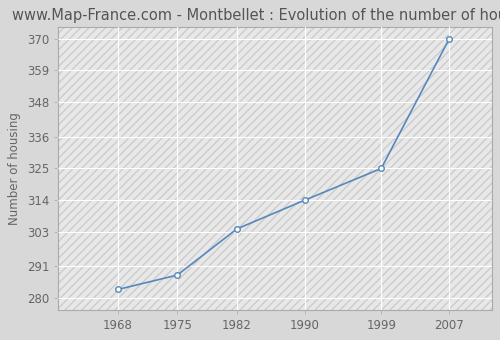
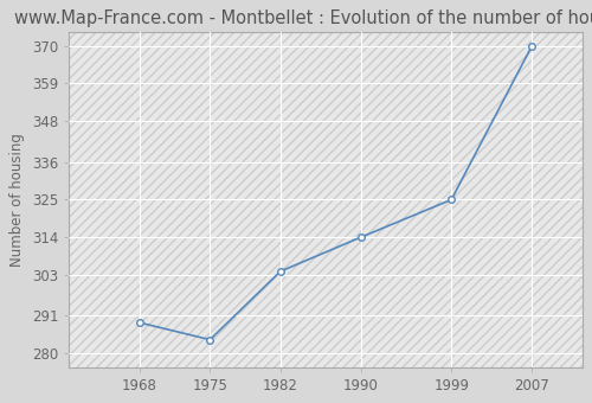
1968: 283 -> 289
1975: 288 -> 284
